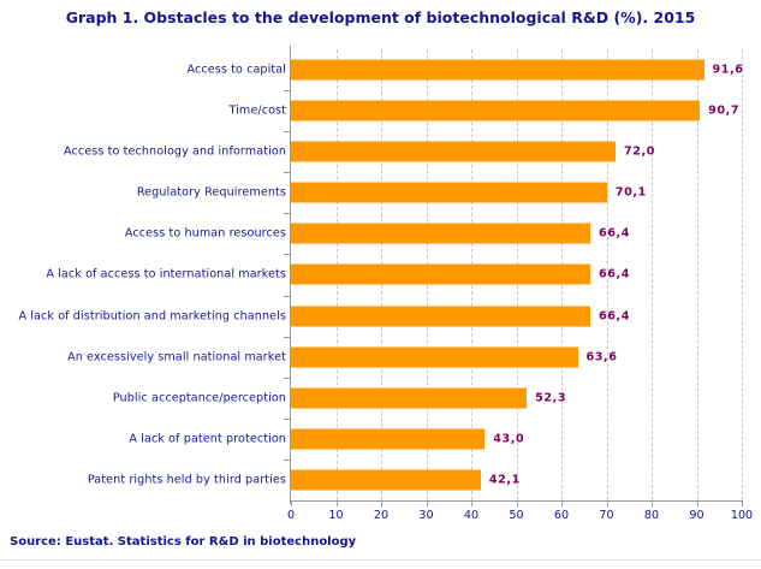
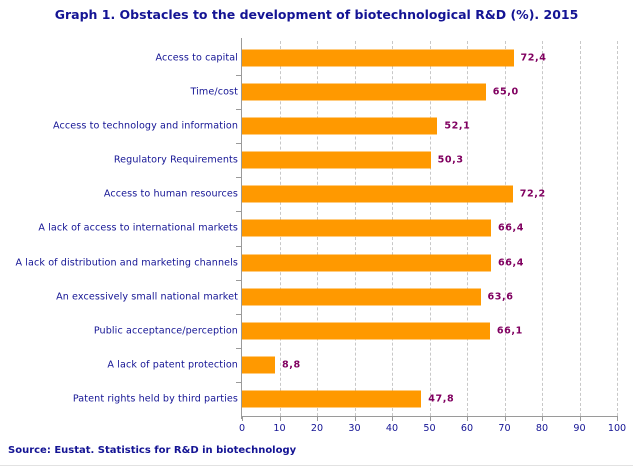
Access to capital: 91,6 -> 72,4
Time/cost: 90,7 -> 65,0
Access to technology and information: 72,0 -> 52,1
Regulatory Requirements: 70,1 -> 50,3
Access to human resources: 66,4 -> 72,2
Public acceptance/perception: 52,3 -> 66,1
A lack of patent protection: 43,0 -> 8,8
Patent rights held by third parties: 42,1 -> 47,8
